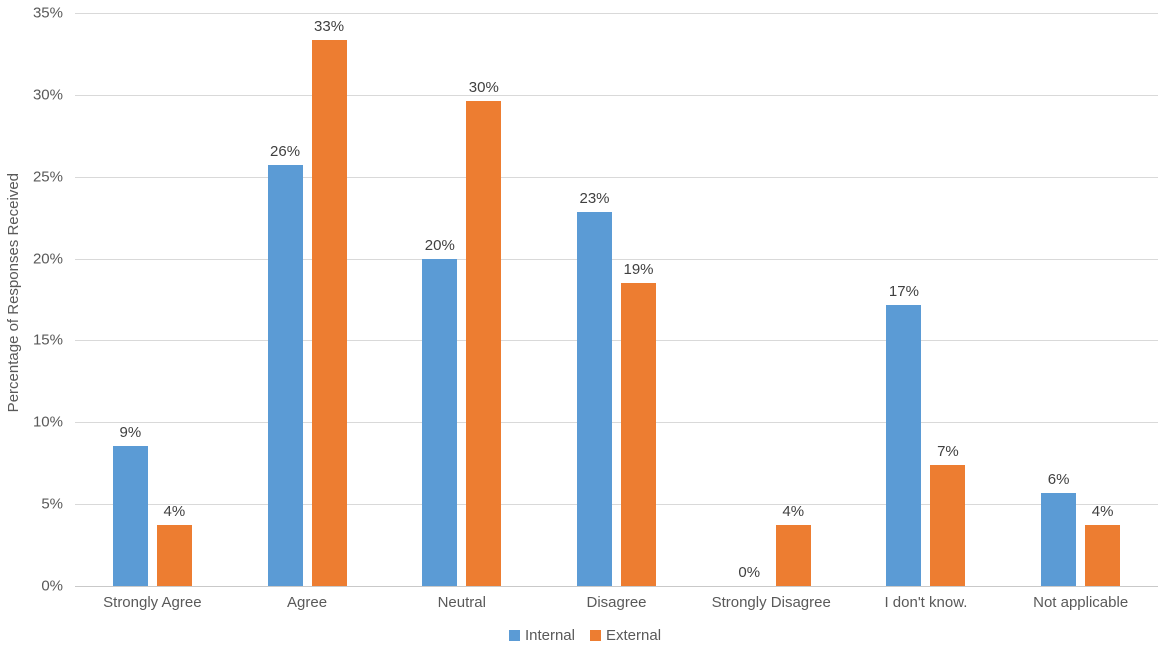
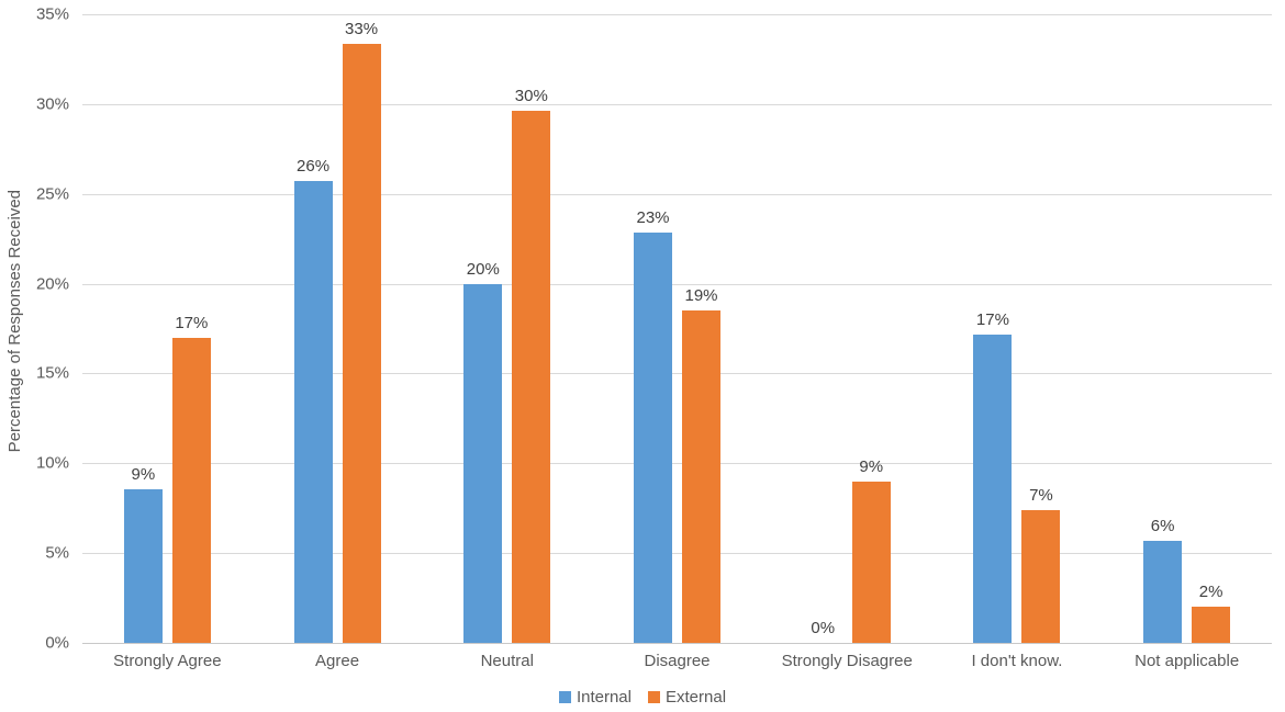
External/Strongly Agree: 4% -> 17%
External/Strongly Disagree: 4% -> 9%
External/Not applicable: 4% -> 2%
